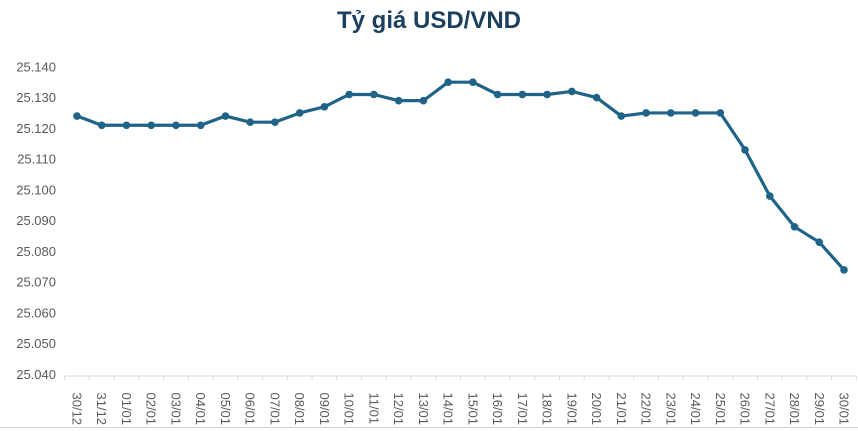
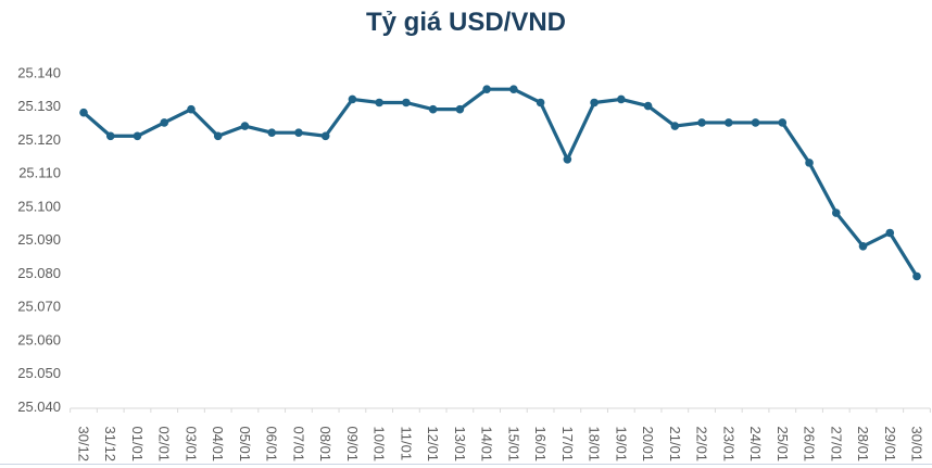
30/12: 25124 -> 25128
02/01: 25121 -> 25125
03/01: 25121 -> 25129
08/01: 25125 -> 25121
09/01: 25127 -> 25132
17/01: 25131 -> 25114
29/01: 25083 -> 25092
30/01: 25074 -> 25079
